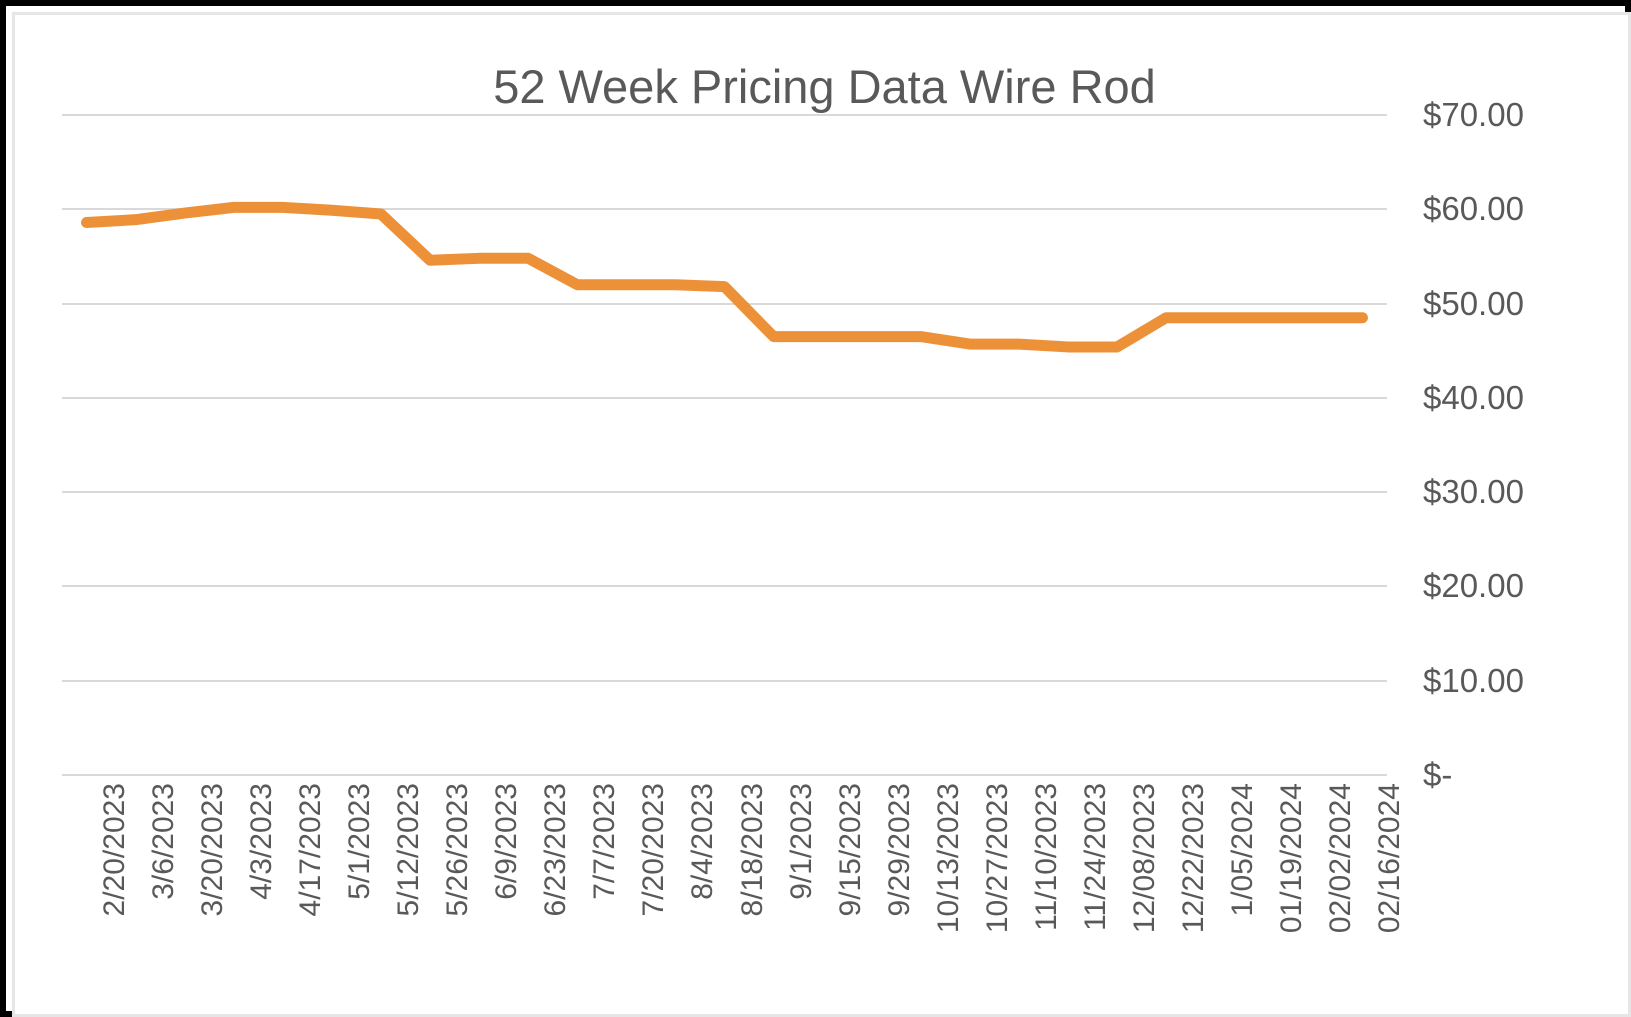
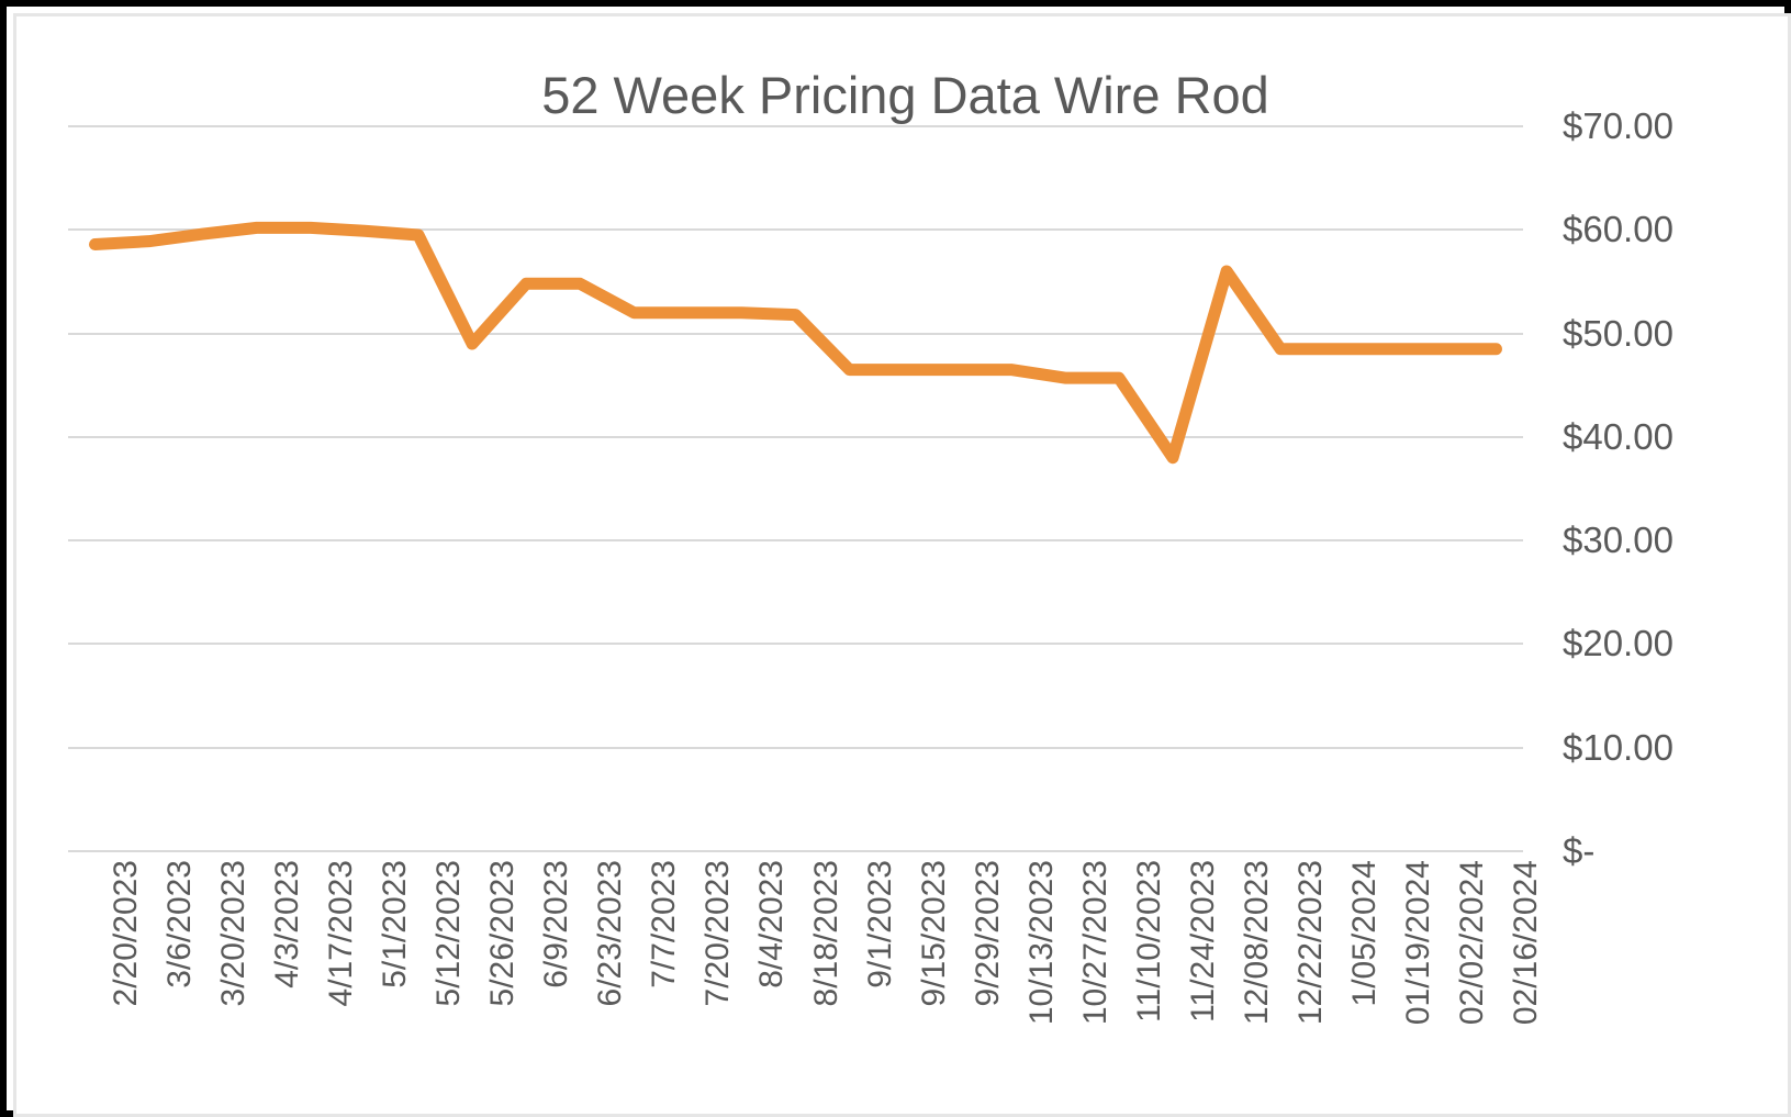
5/26/2023: $55 -> $49
11/24/2023: $45 -> $38
12/08/2023: $45 -> $56
